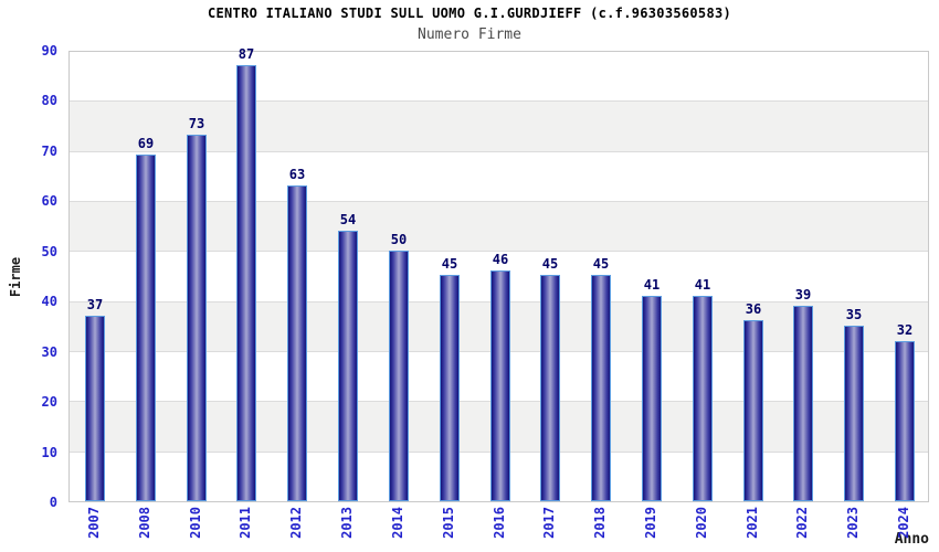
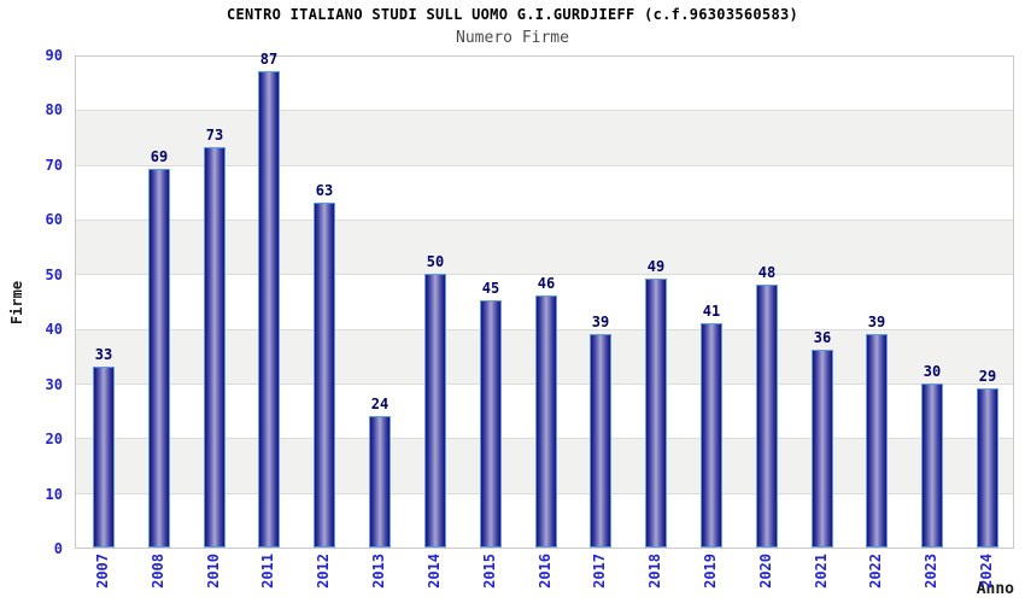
2007: 37 -> 33
2013: 54 -> 24
2017: 45 -> 39
2018: 45 -> 49
2020: 41 -> 48
2023: 35 -> 30
2024: 32 -> 29
